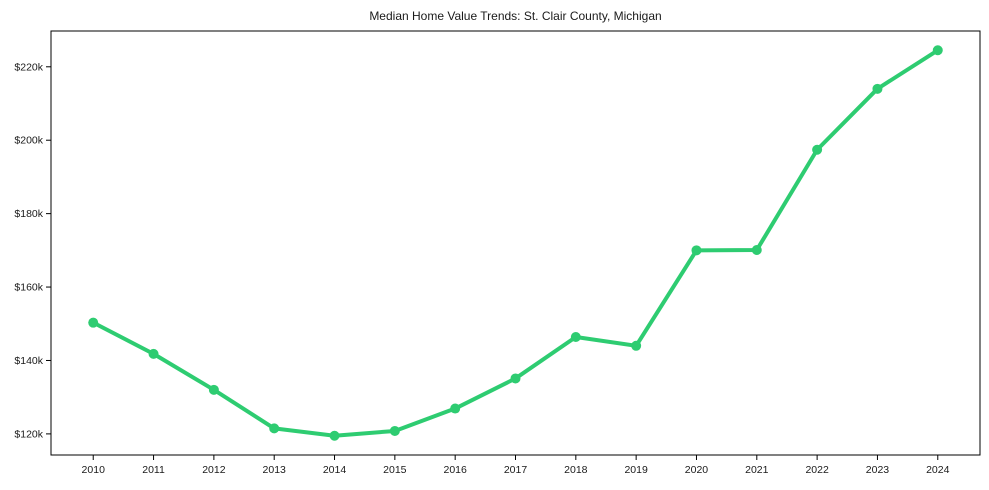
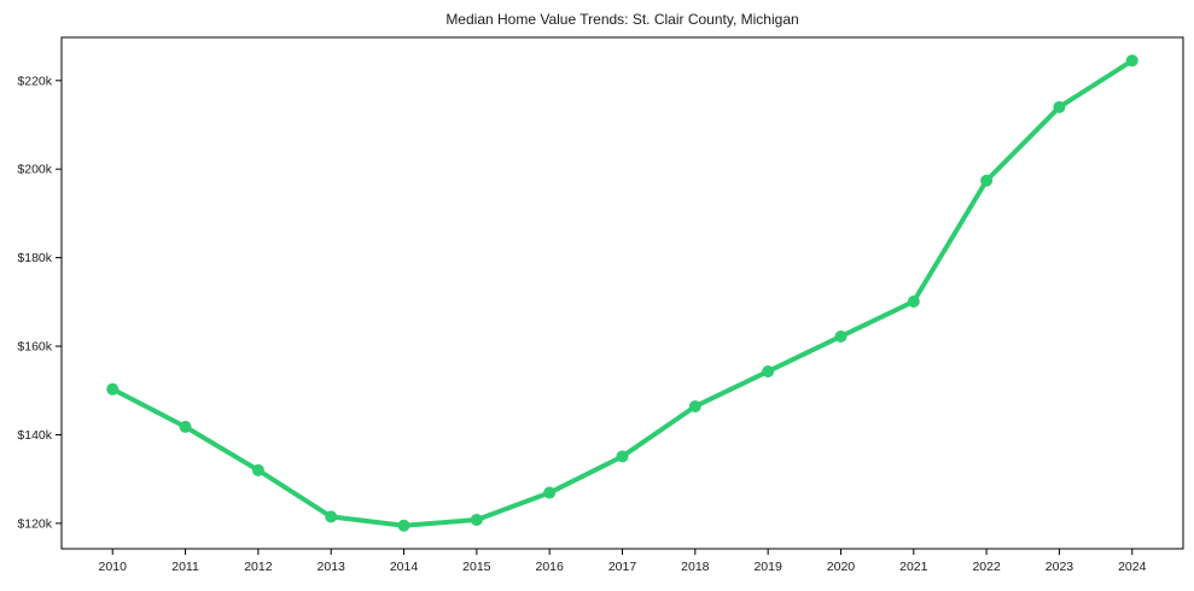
2019: $144k -> $154k
2020: $170k -> $162k
